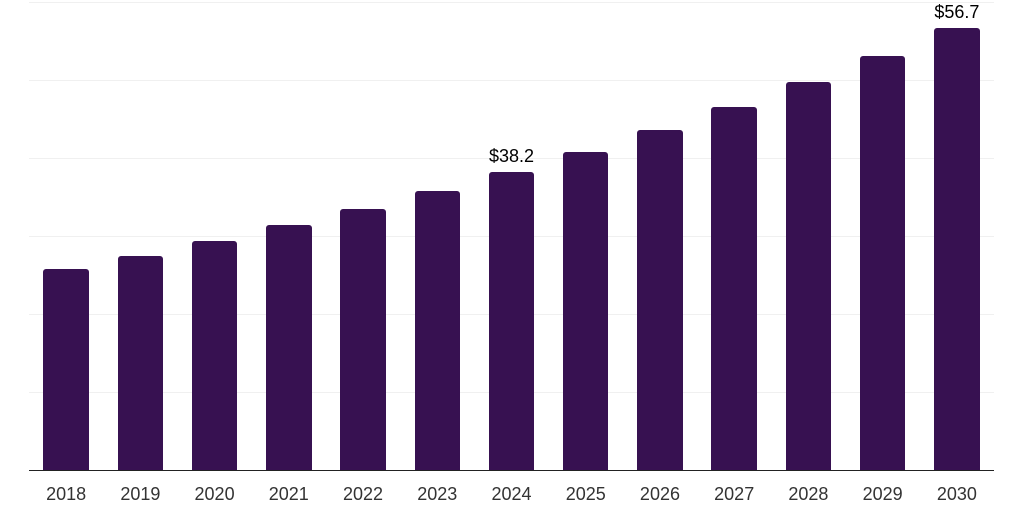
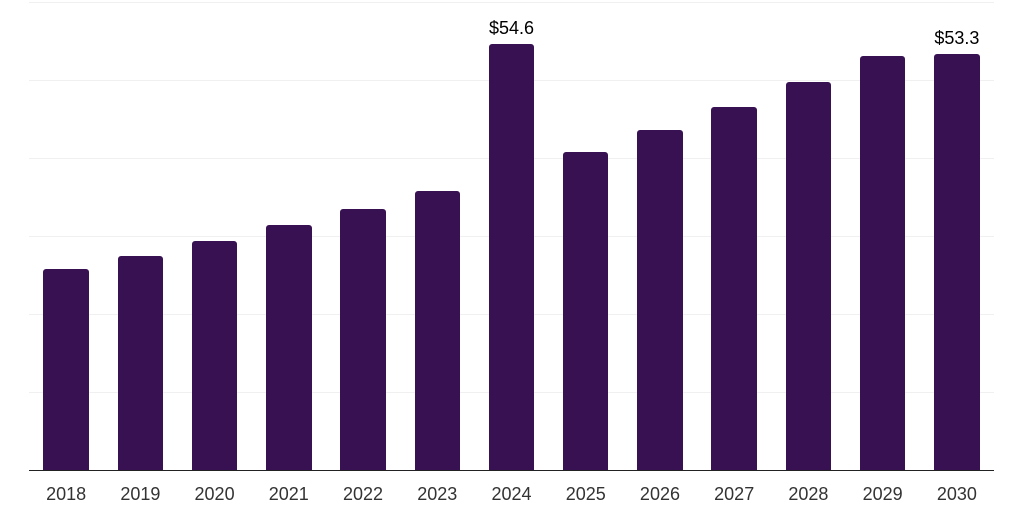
2024: $38.2 -> $54.6
2030: $56.7 -> $53.3
